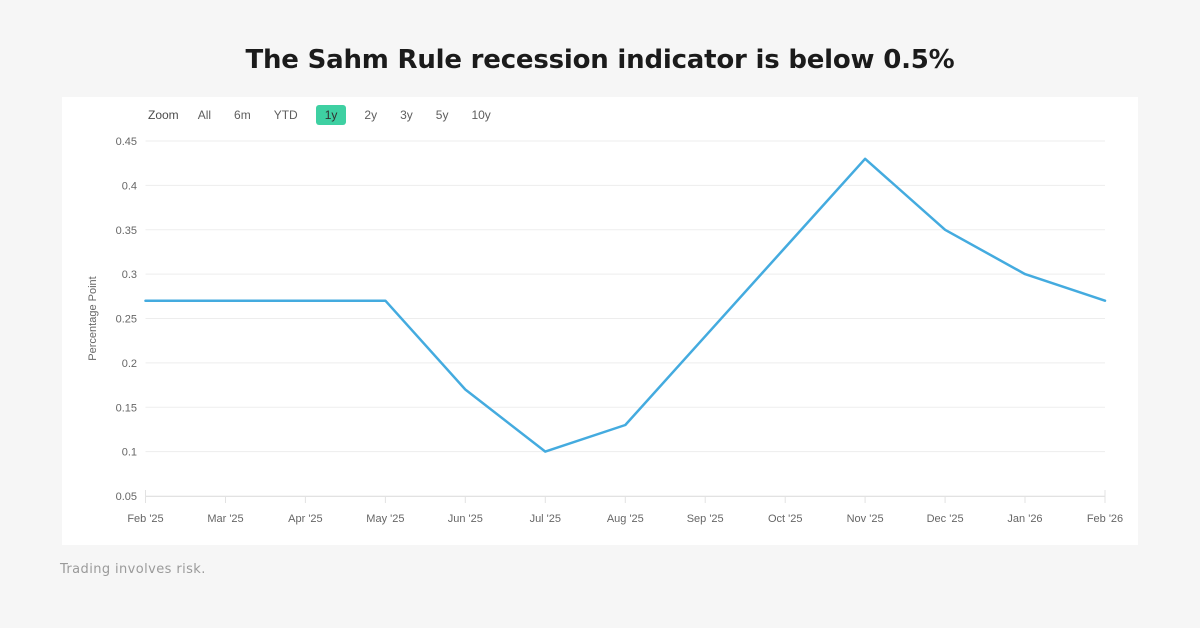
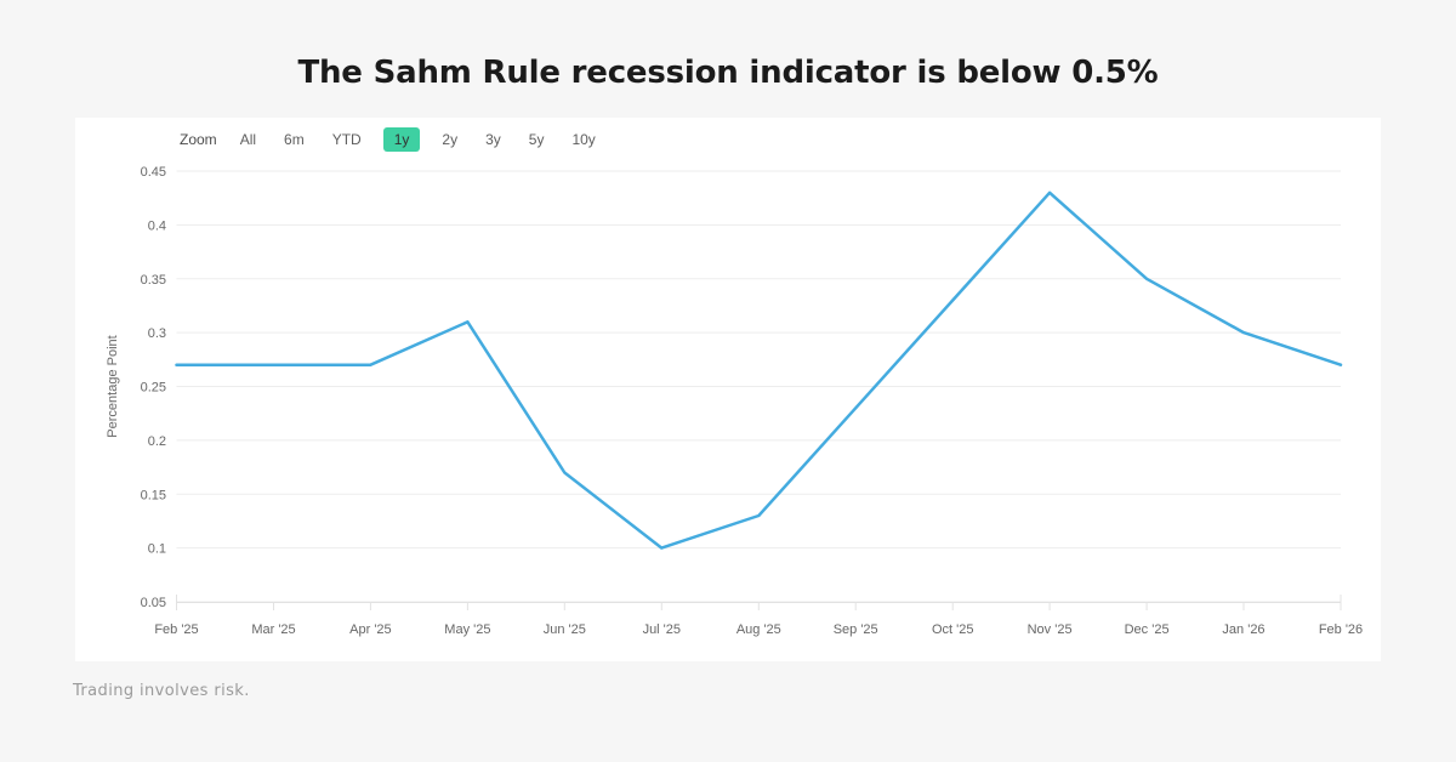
May '25: 0.27 -> 0.31
